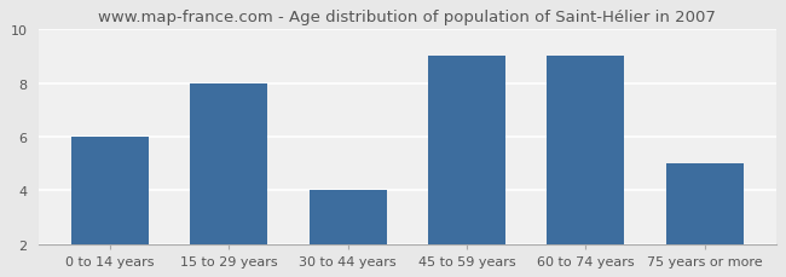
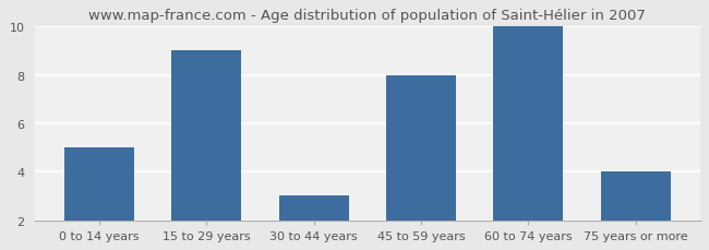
0 to 14 years: 6 -> 5
15 to 29 years: 8 -> 9
30 to 44 years: 4 -> 3
45 to 59 years: 9 -> 8
60 to 74 years: 9 -> 10
75 years or more: 5 -> 4
